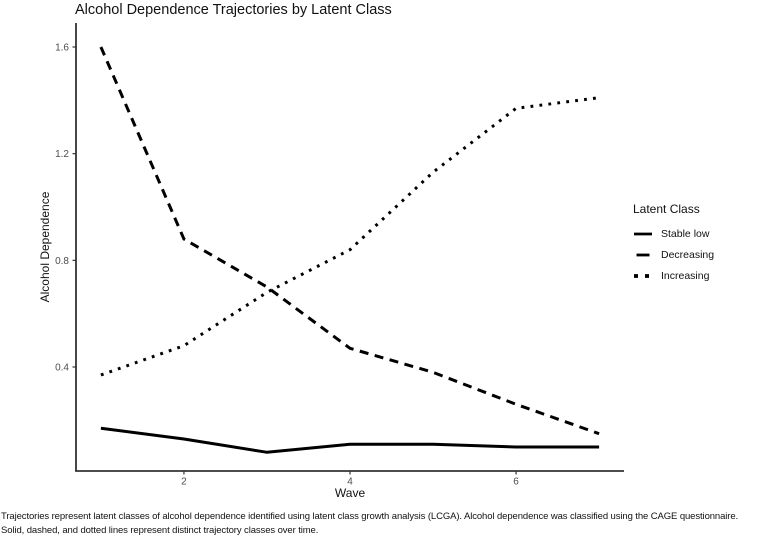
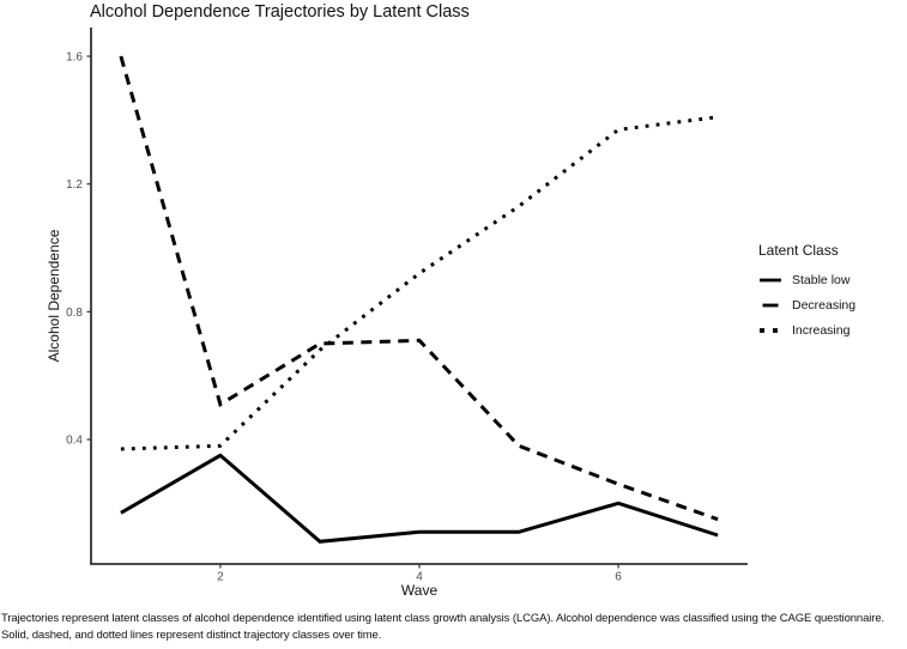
Stable low/2: 0.13 -> 0.35
Decreasing/2: 0.88 -> 0.51
Increasing/2: 0.48 -> 0.38
Decreasing/4: 0.47 -> 0.71
Increasing/4: 0.84 -> 0.92
Stable low/6: 0.10 -> 0.20
